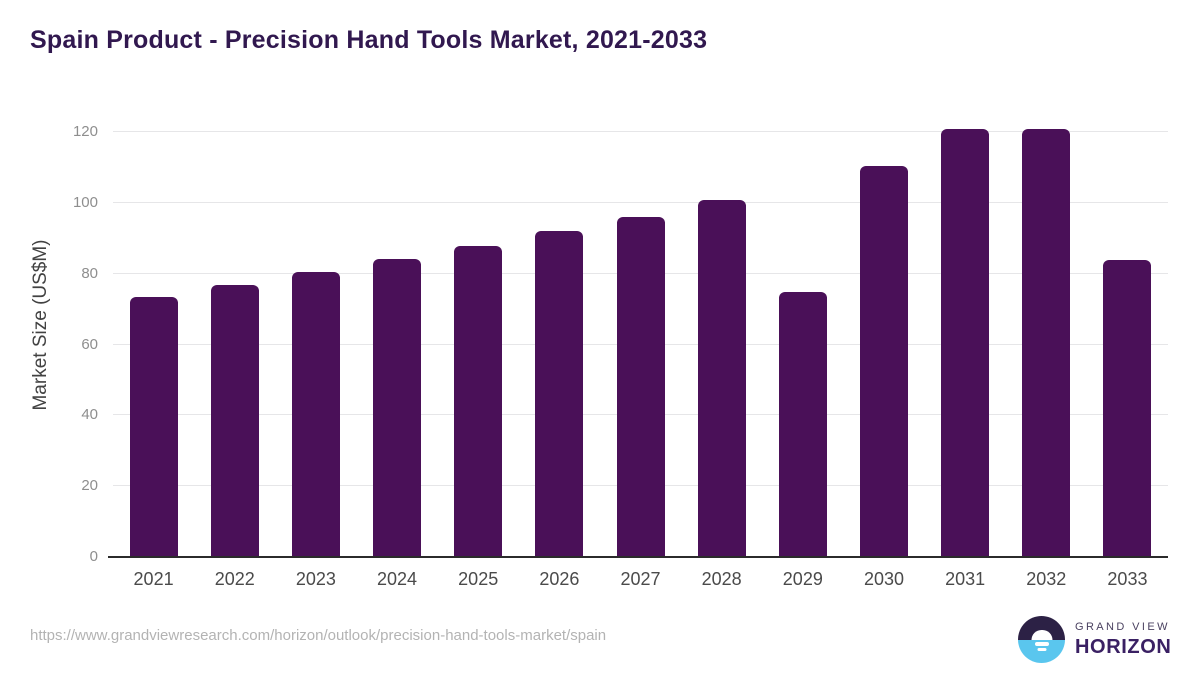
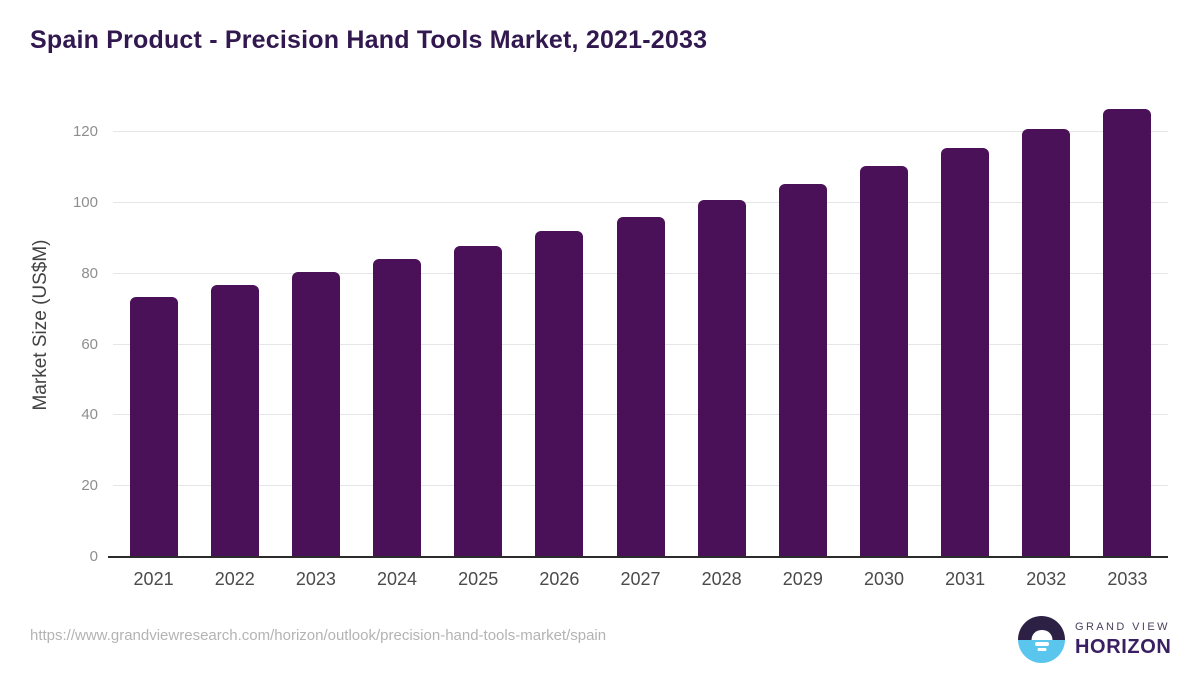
2029: 75 -> 105
2031: 121 -> 116
2033: 84 -> 127
